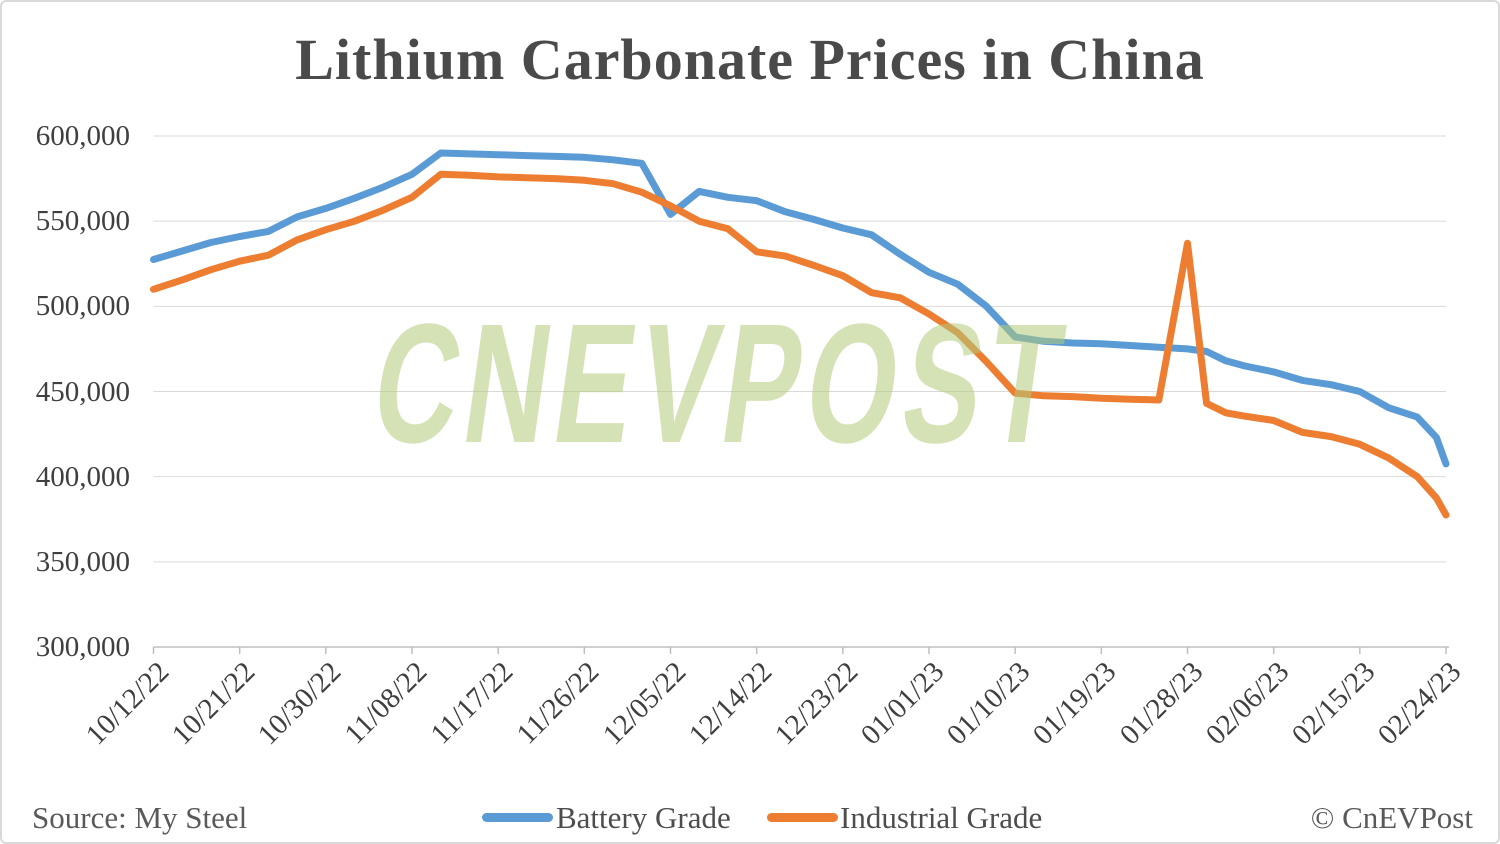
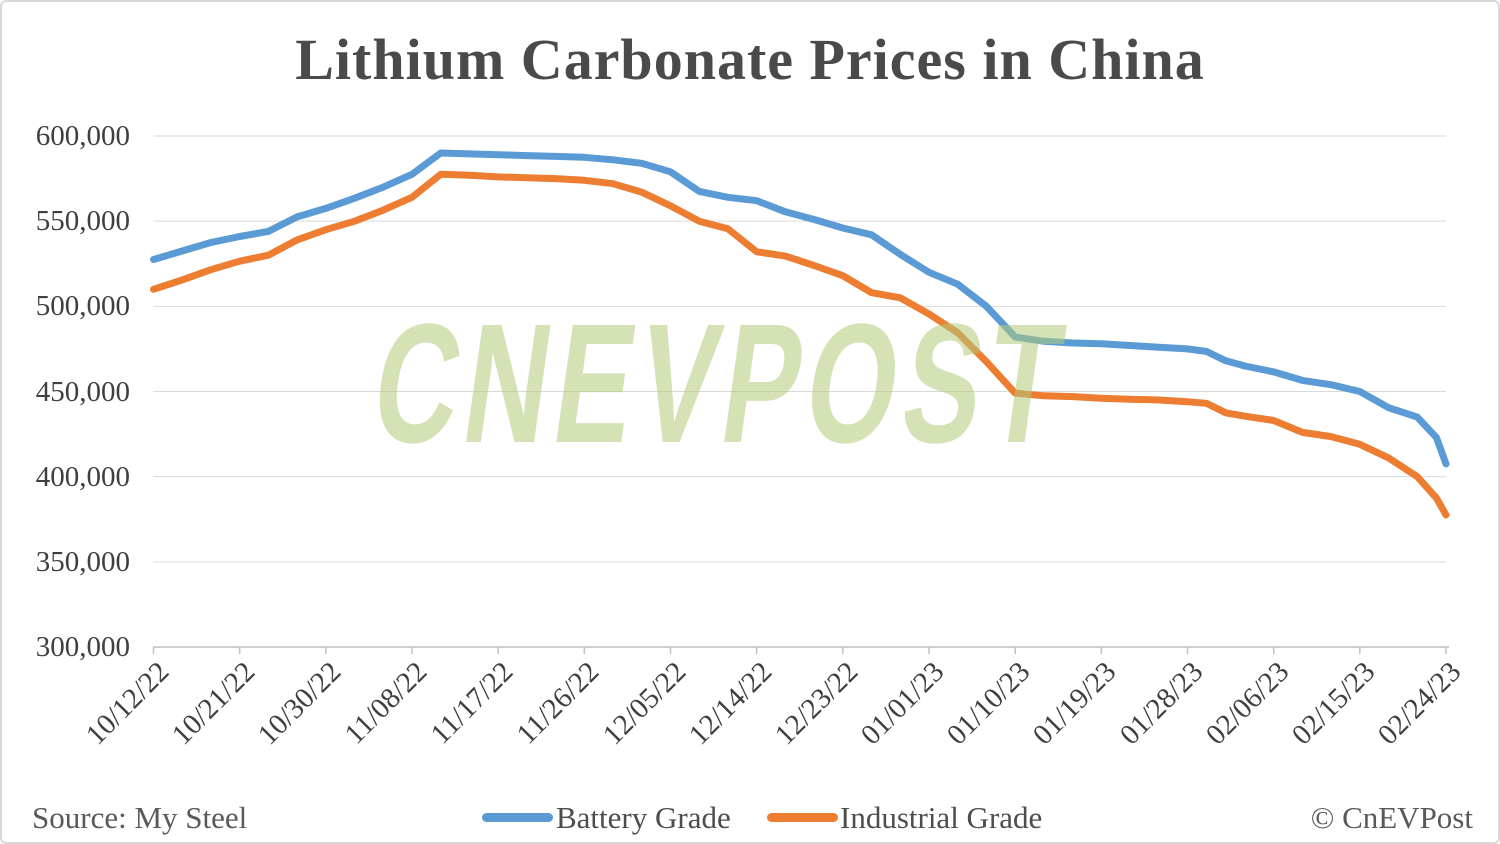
Battery Grade/12/05/22: 554000 -> 579000
Industrial Grade/01/28/23: 537000 -> 444000
